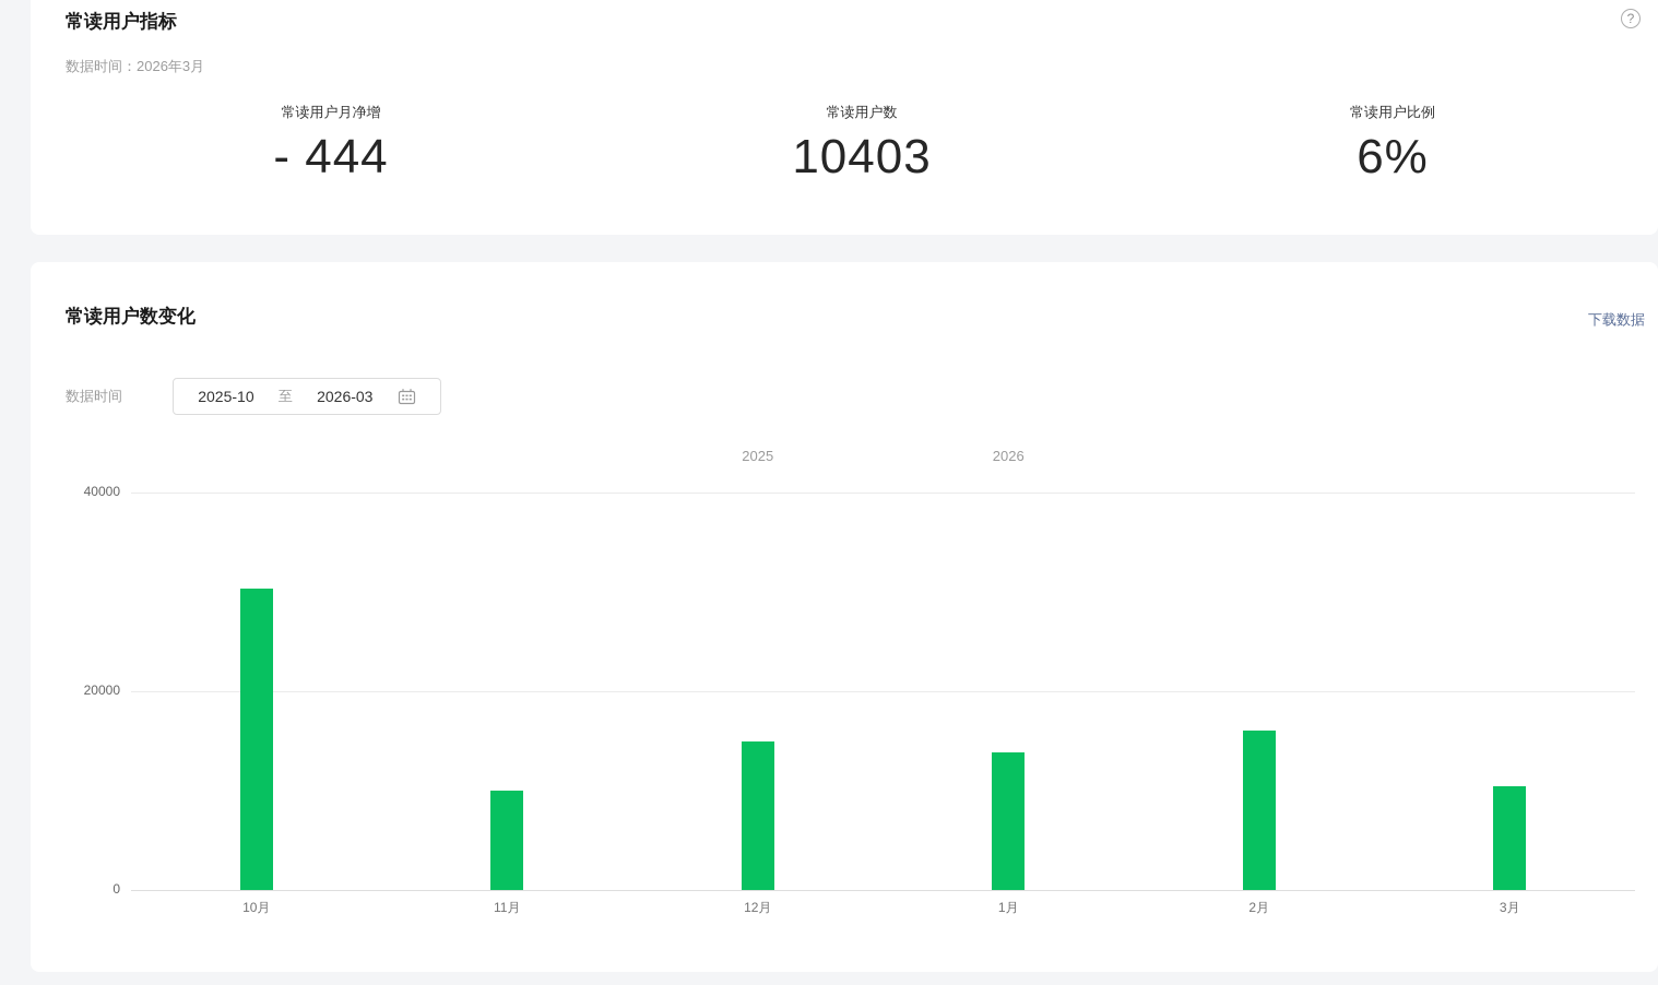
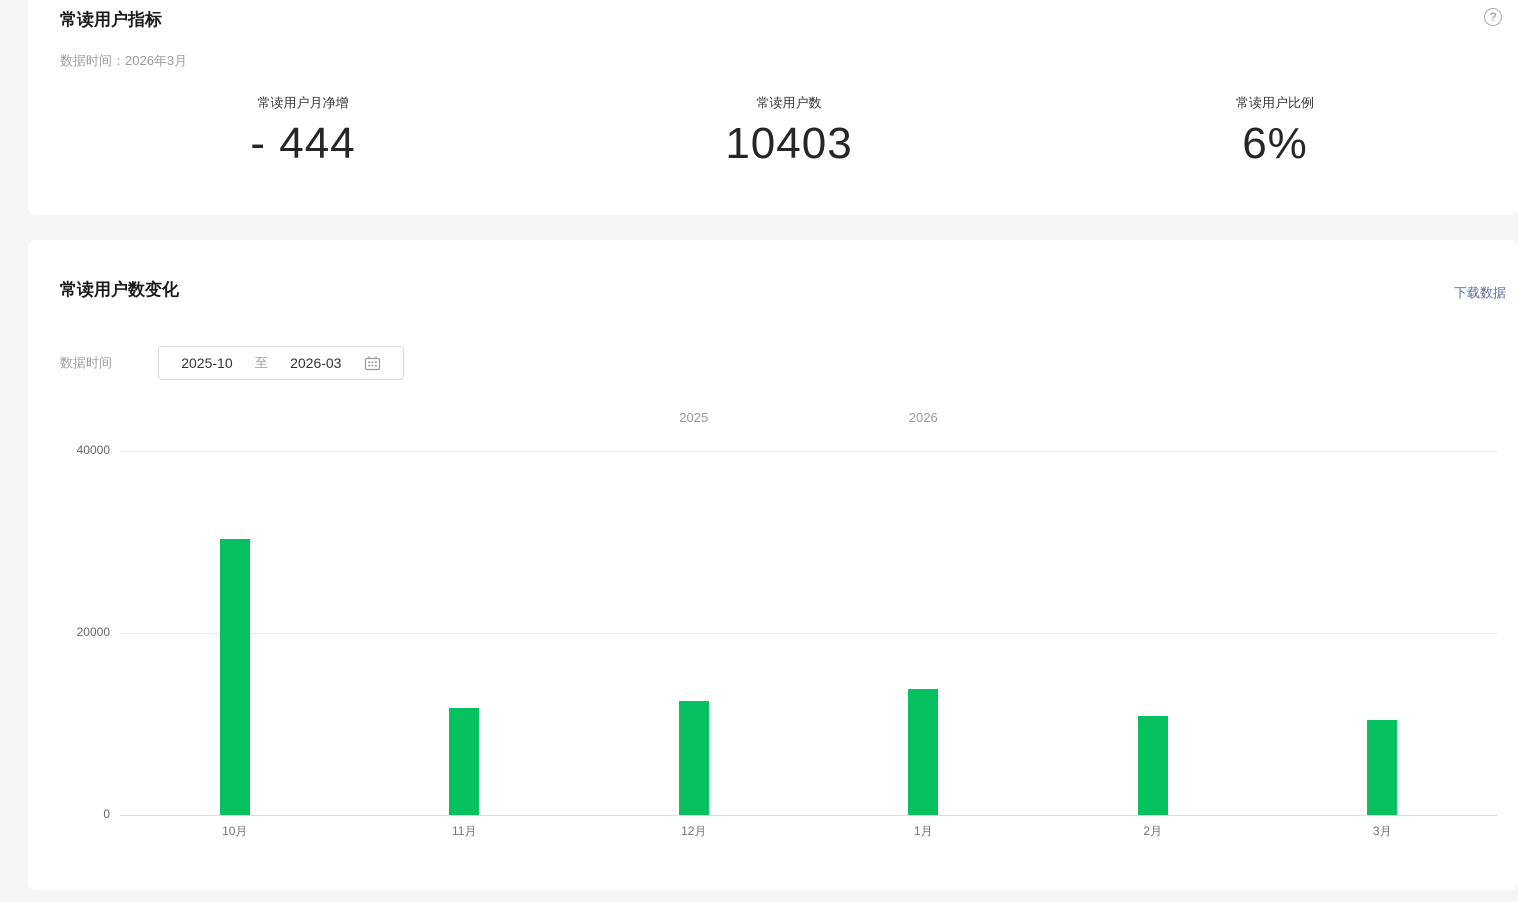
11月: 10000 -> 12000
12月: 15000 -> 12000
2月: 16000 -> 11000
